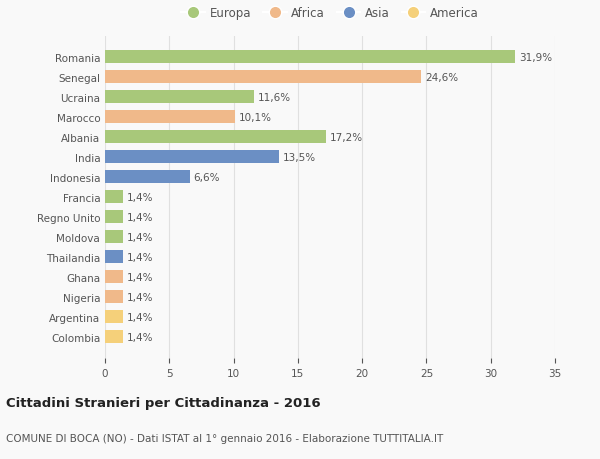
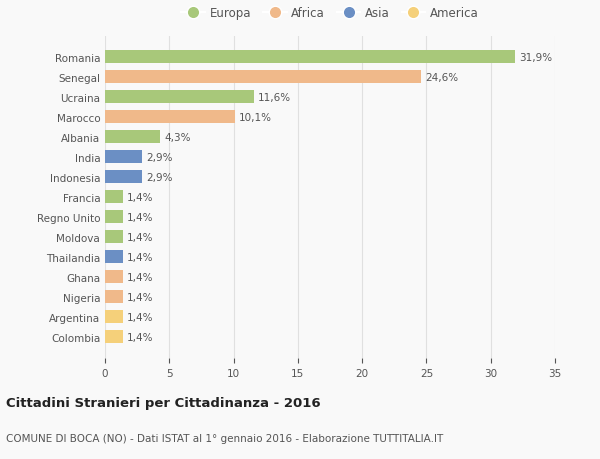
Albania: 17,2% -> 4,3%
India: 13,5% -> 2,9%
Indonesia: 6,6% -> 2,9%
